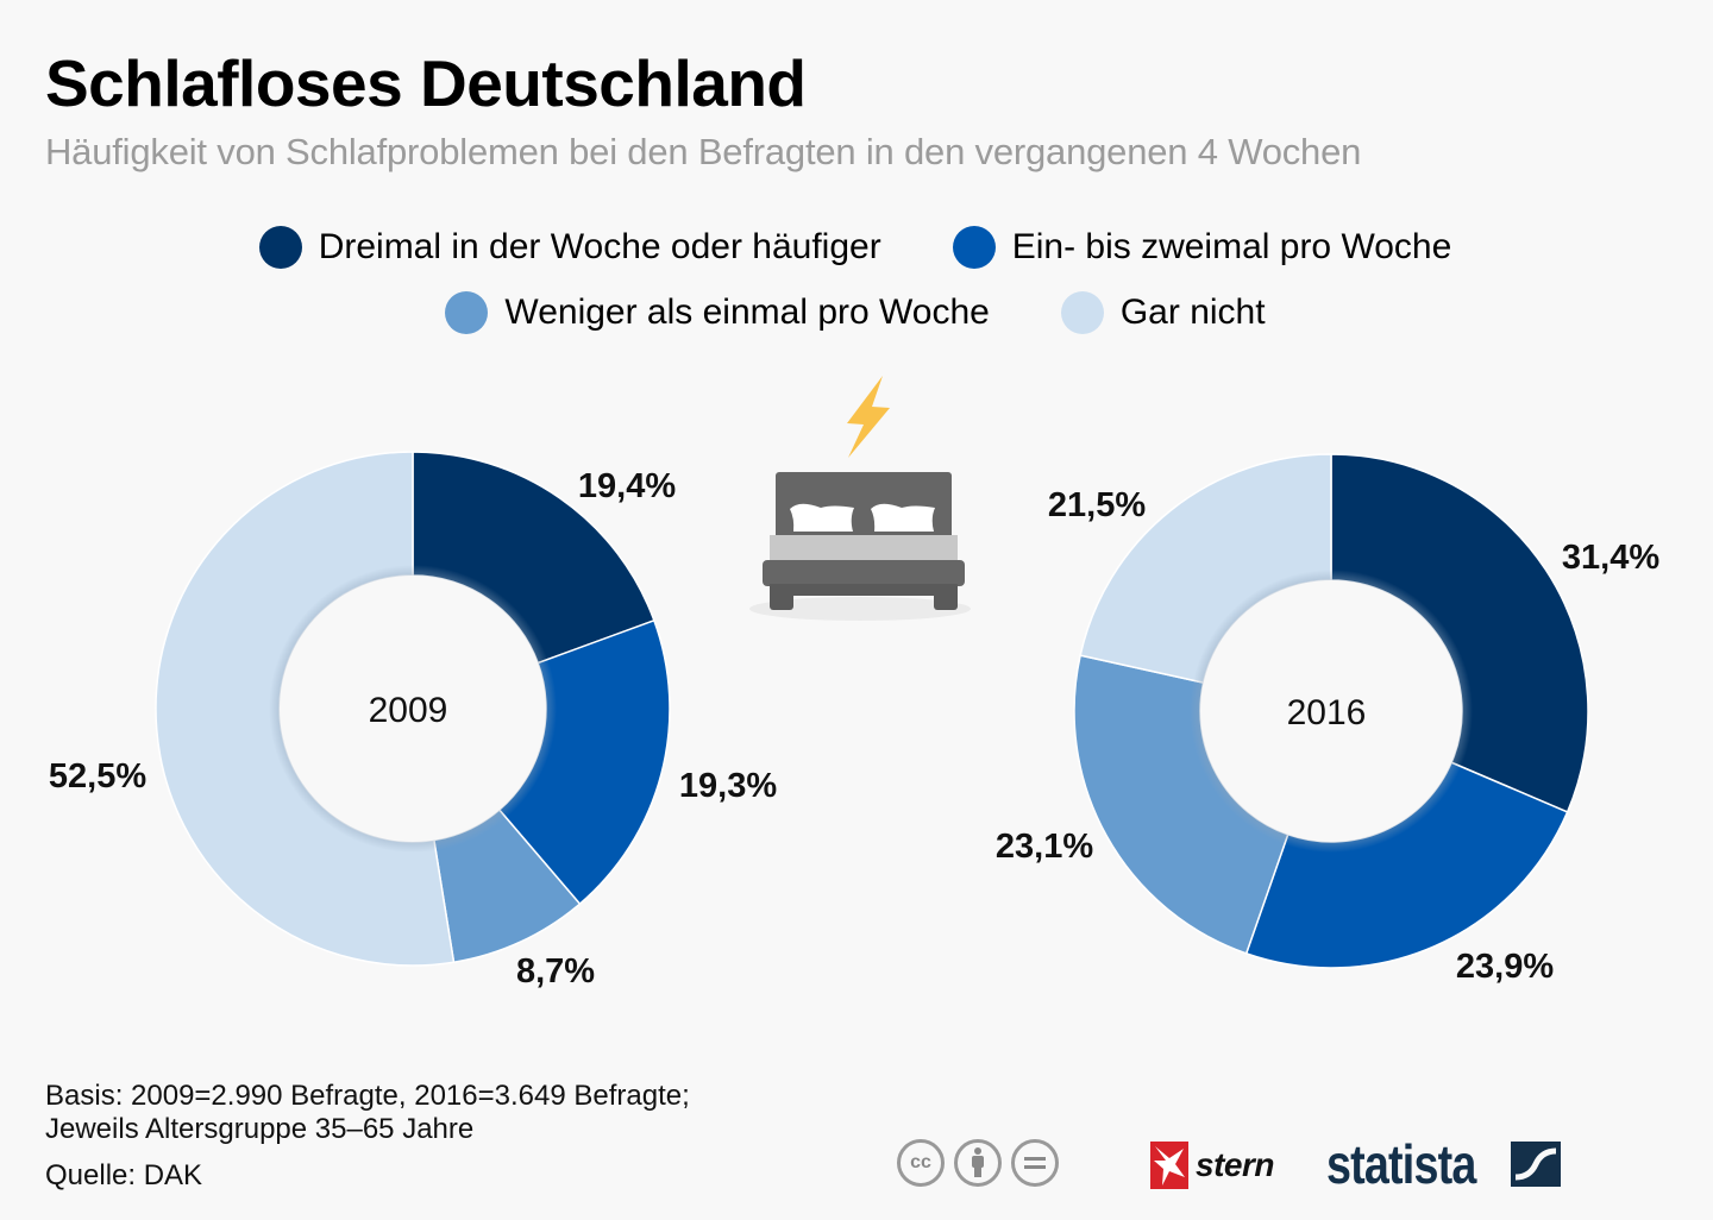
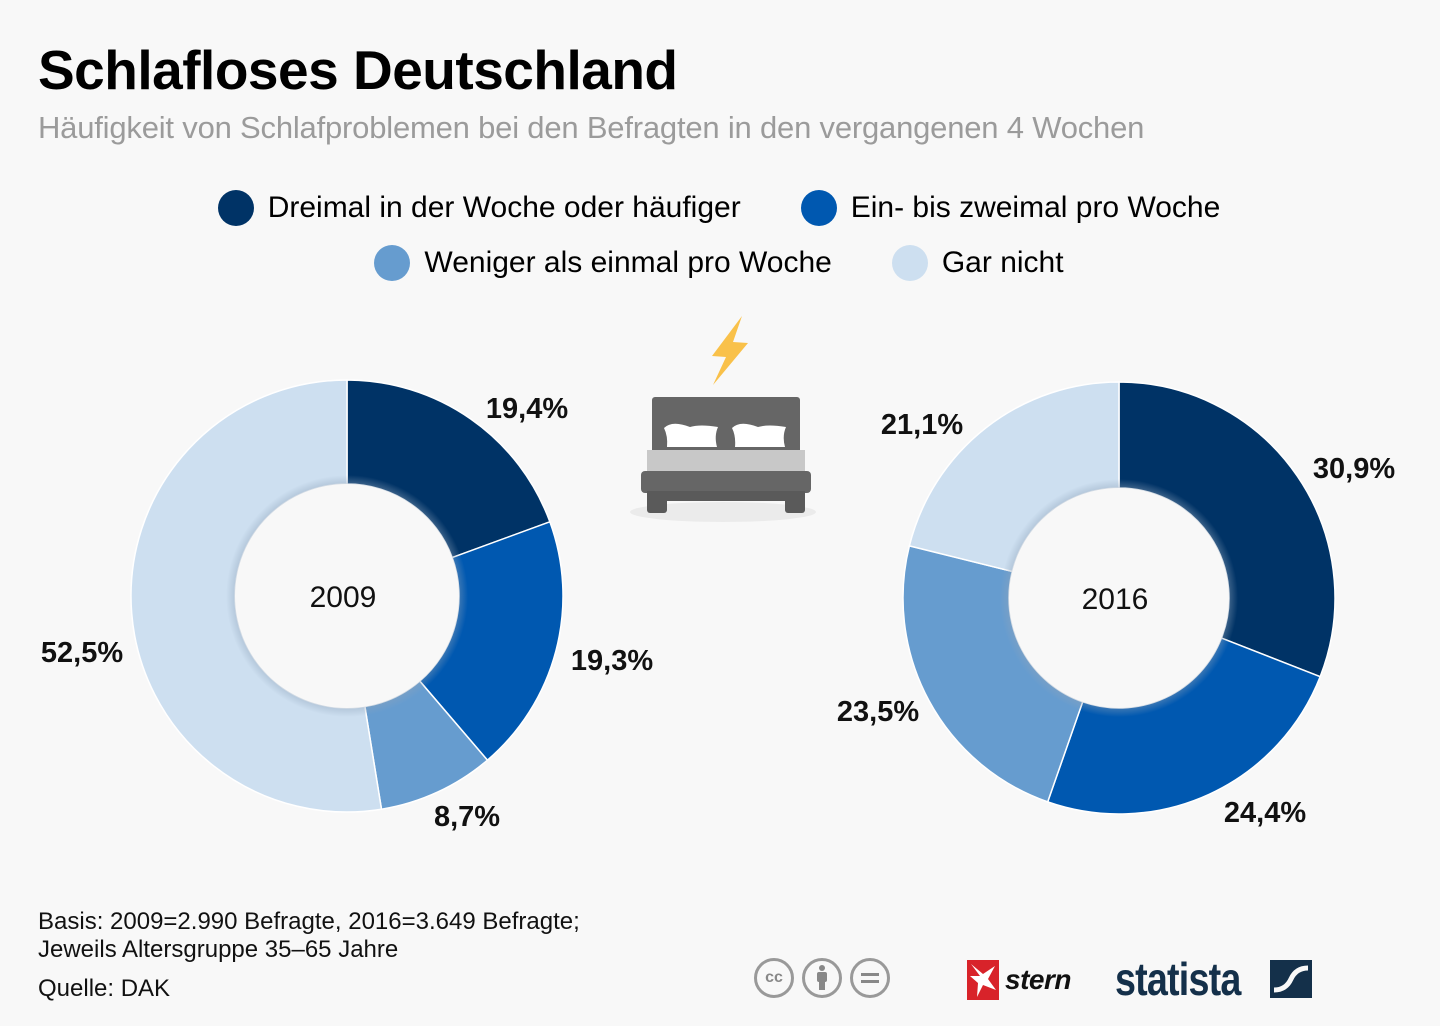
2016/Dreimal in der Woche oder häufiger: 31,4% -> 30,9%
2016/Ein- bis zweimal pro Woche: 23,9% -> 24,4%
2016/Weniger als einmal pro Woche: 23,1% -> 23,5%
2016/Gar nicht: 21,5% -> 21,1%
